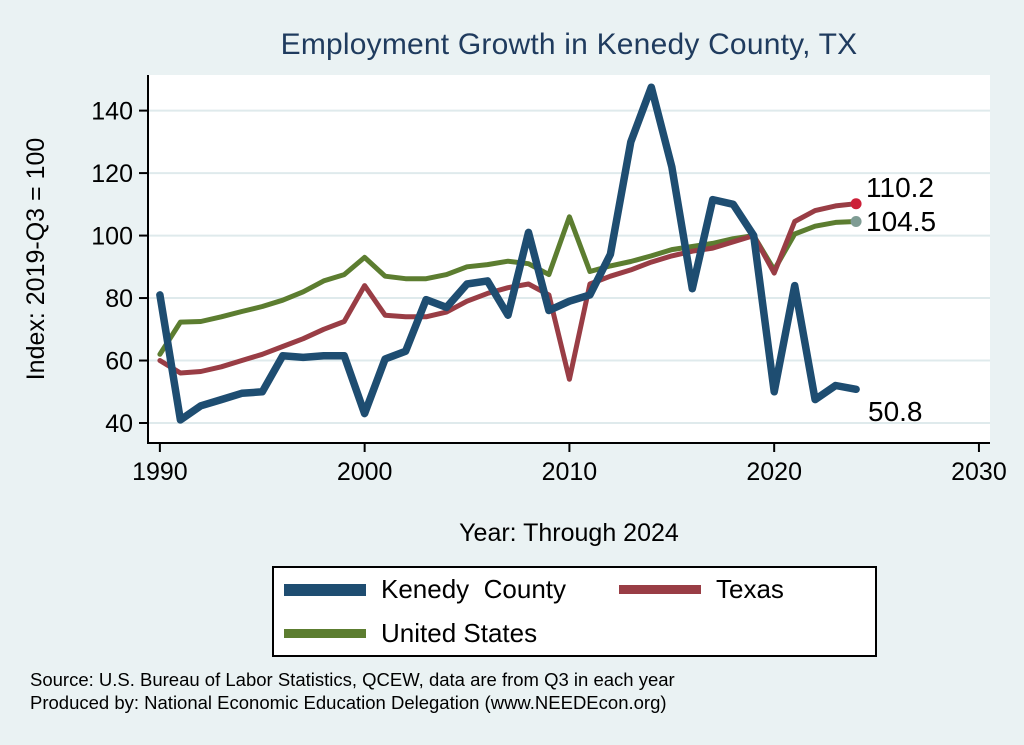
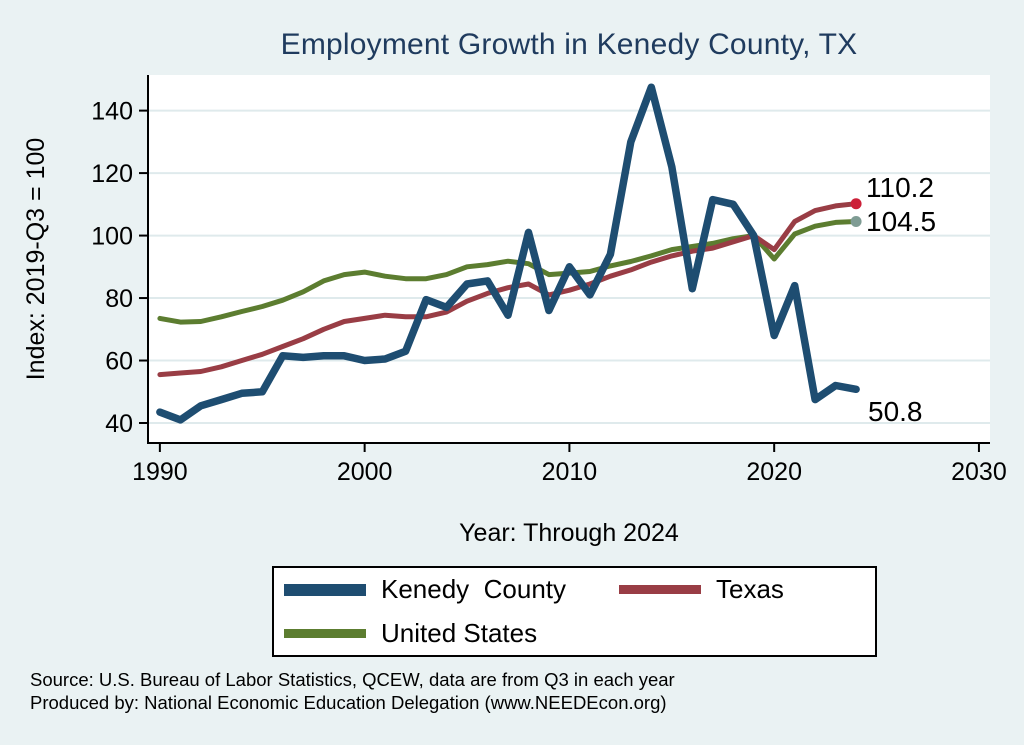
Kenedy County/1990: 81 -> 44
Texas/1990: 60 -> 56
United States/1990: 62 -> 74
Kenedy County/2000: 43 -> 60
Texas/2000: 84 -> 74
United States/2000: 93 -> 88
Kenedy County/2010: 79 -> 90
Texas/2010: 54 -> 82
United States/2010: 106 -> 88
Kenedy County/2020: 50 -> 68
Texas/2020: 88 -> 96
United States/2020: 89 -> 92
